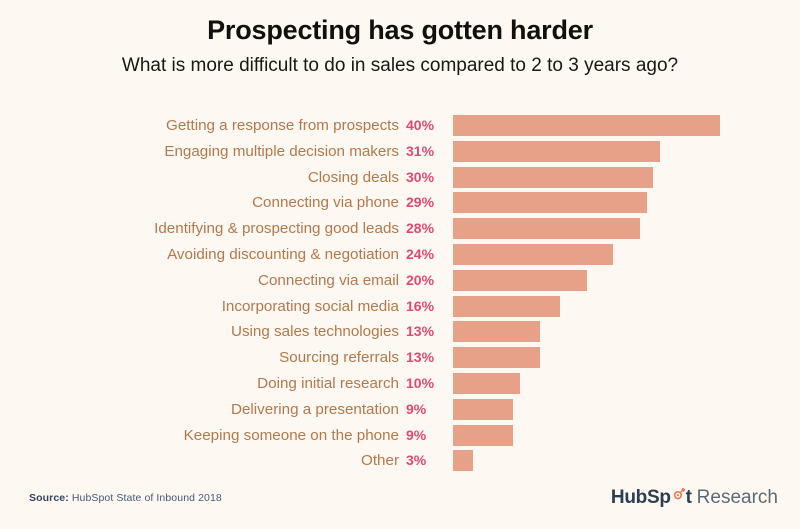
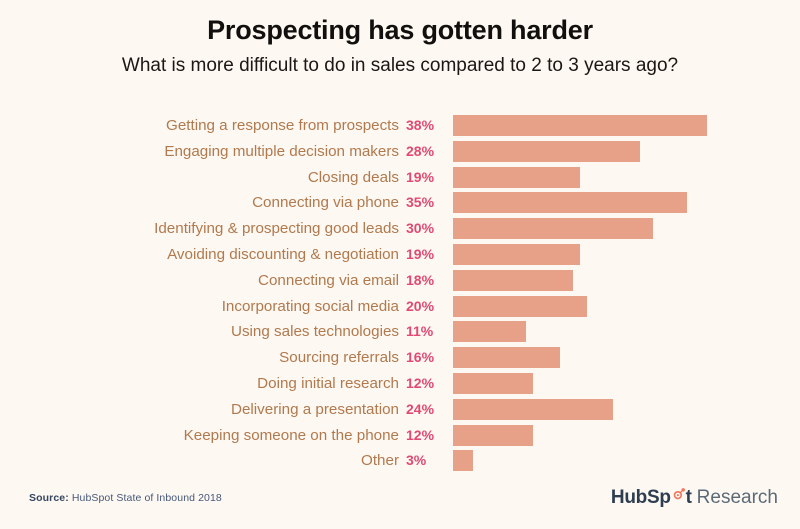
Getting a response from prospects: 40% -> 38%
Engaging multiple decision makers: 31% -> 28%
Closing deals: 30% -> 19%
Connecting via phone: 29% -> 35%
Identifying & prospecting good leads: 28% -> 30%
Avoiding discounting & negotiation: 24% -> 19%
Connecting via email: 20% -> 18%
Incorporating social media: 16% -> 20%
Using sales technologies: 13% -> 11%
Sourcing referrals: 13% -> 16%
Doing initial research: 10% -> 12%
Delivering a presentation: 9% -> 24%
Keeping someone on the phone: 9% -> 12%
